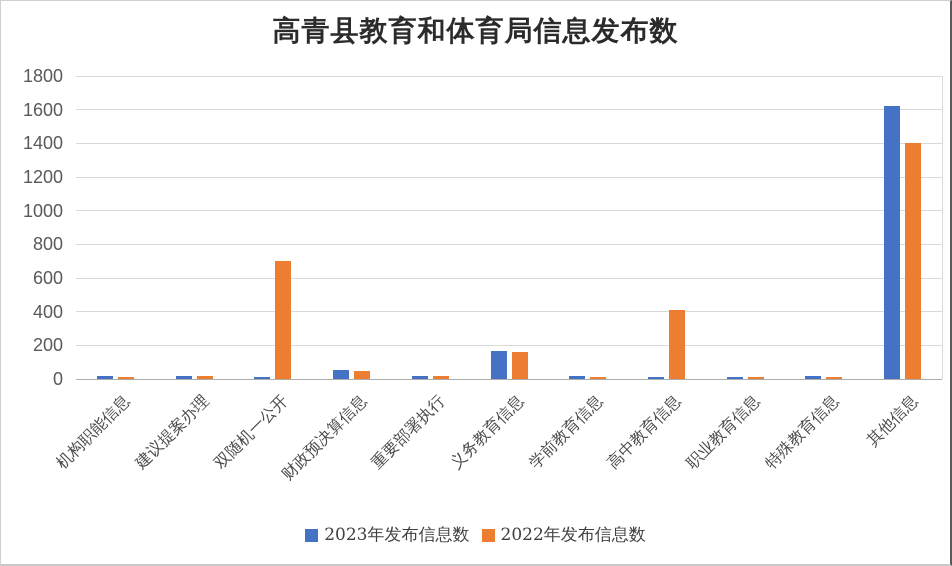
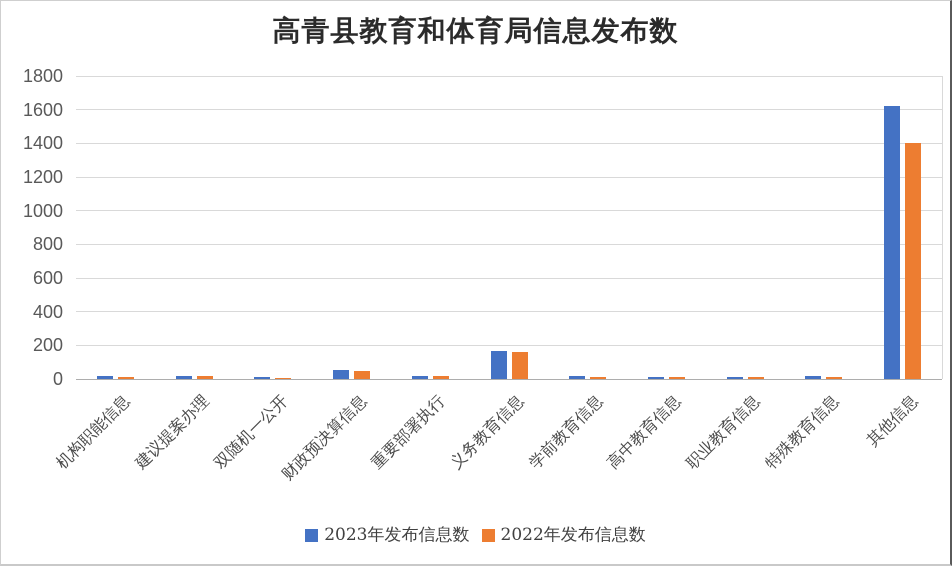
2022年发布信息数/双随机一公开: 700 -> 10
2022年发布信息数/高中教育信息: 410 -> 10
